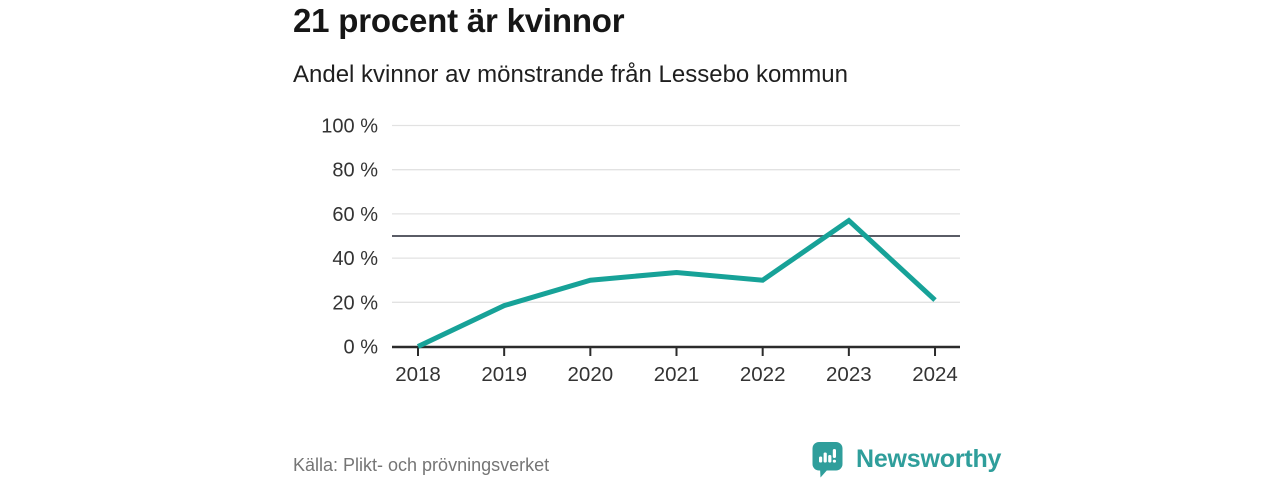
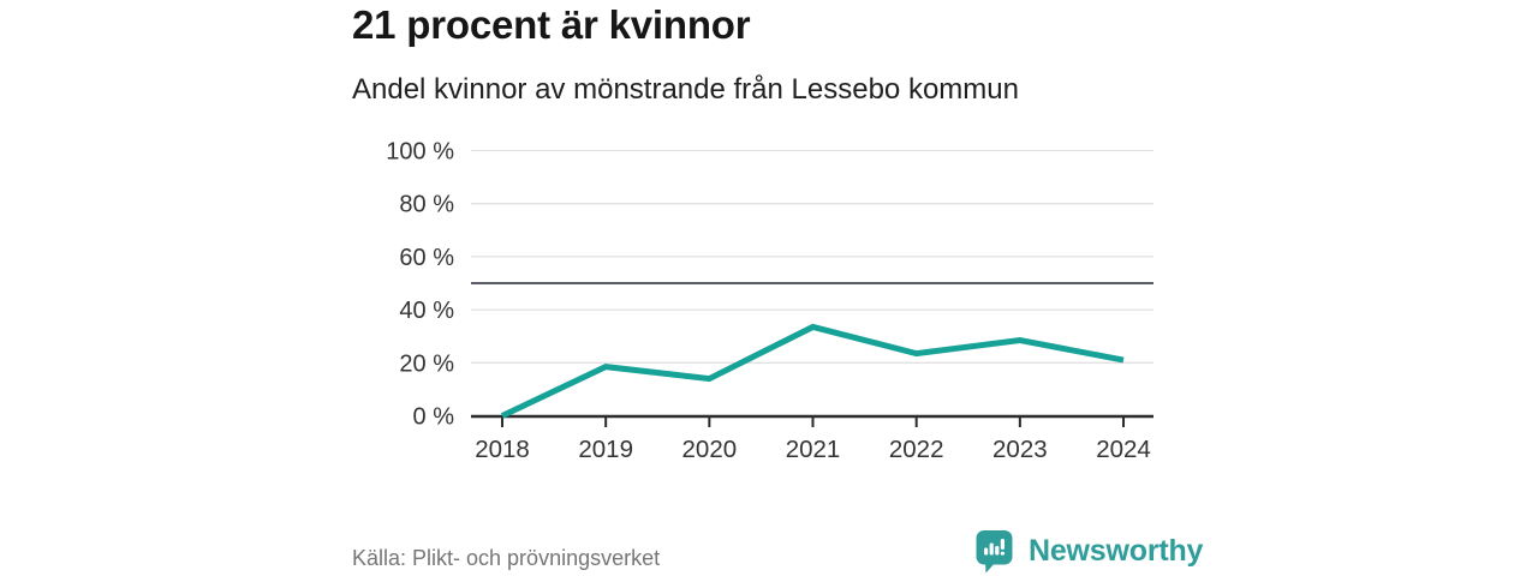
2020: 30% -> 14%
2022: 30% -> 24%
2023: 57% -> 28%
